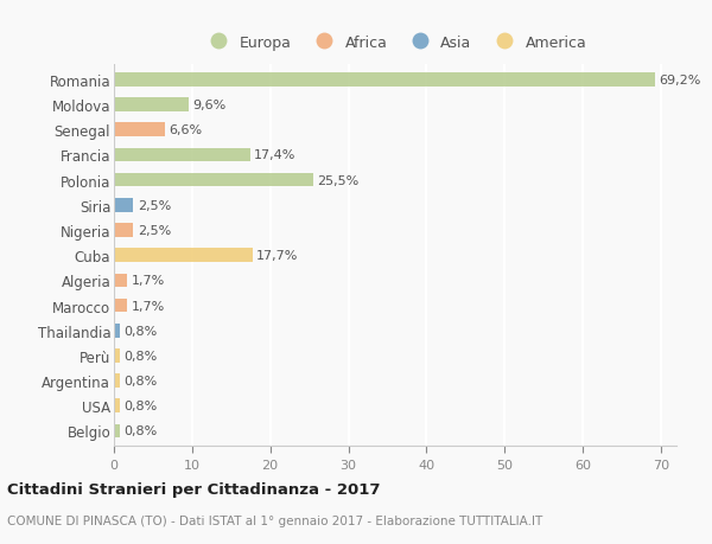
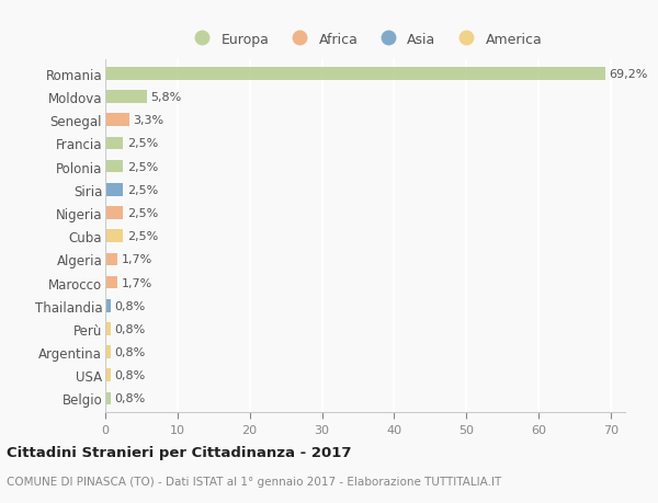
Moldova: 9,6% -> 5,8%
Senegal: 6,6% -> 3,3%
Francia: 17,4% -> 2,5%
Polonia: 25,5% -> 2,5%
Cuba: 17,7% -> 2,5%
